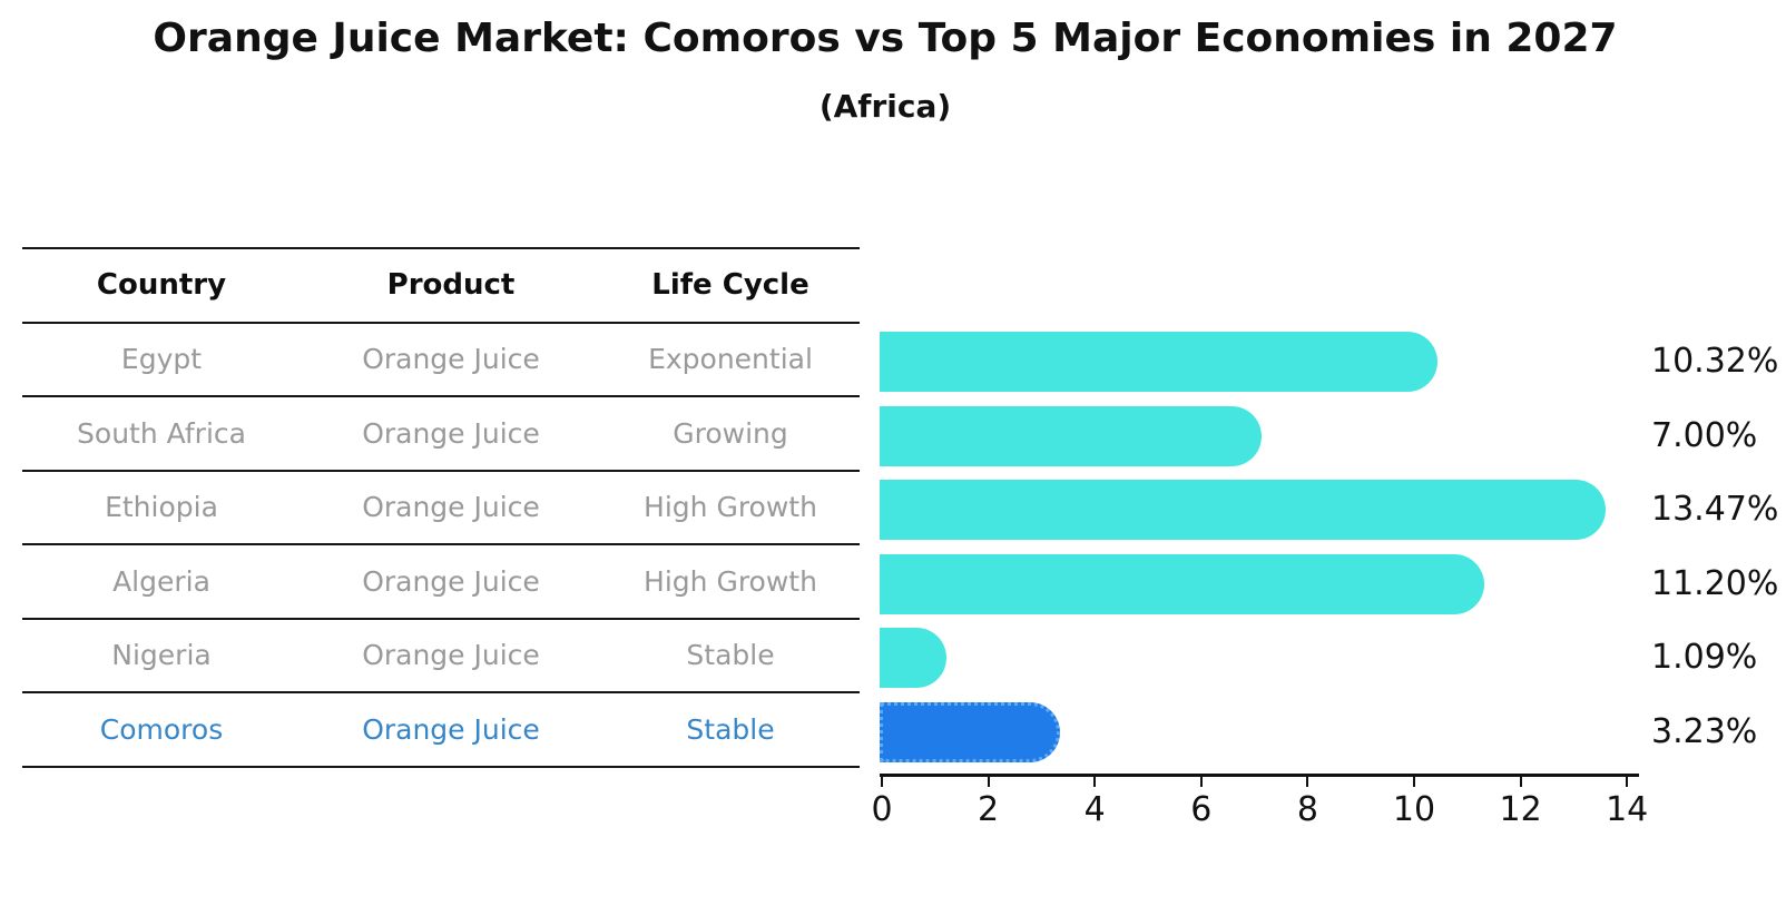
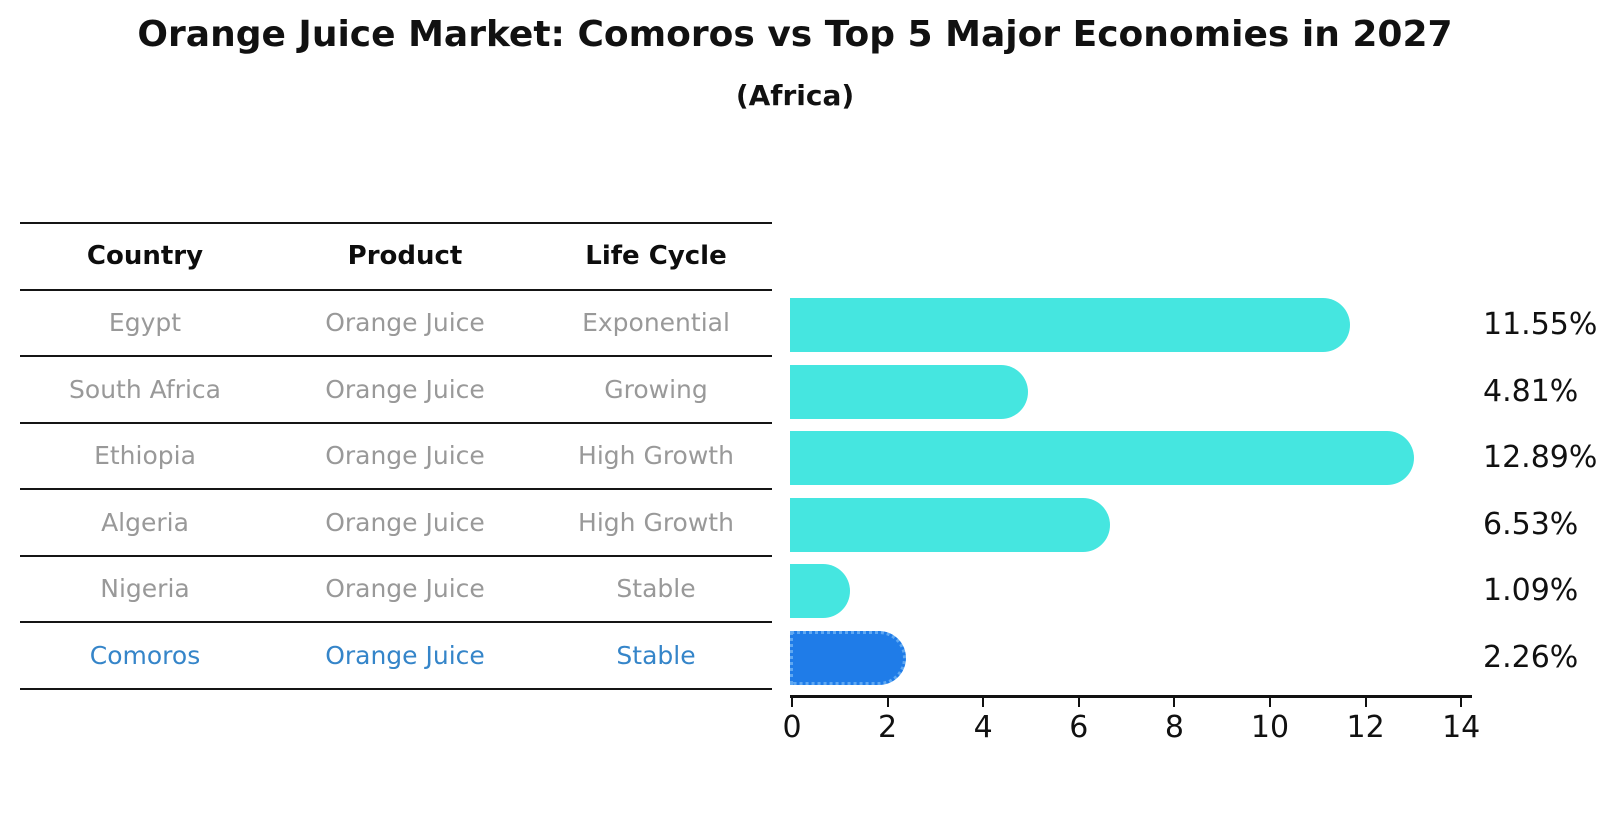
Egypt: 10.32% -> 11.55%
South Africa: 7.00% -> 4.81%
Ethiopia: 13.47% -> 12.89%
Algeria: 11.20% -> 6.53%
Comoros: 3.23% -> 2.26%
